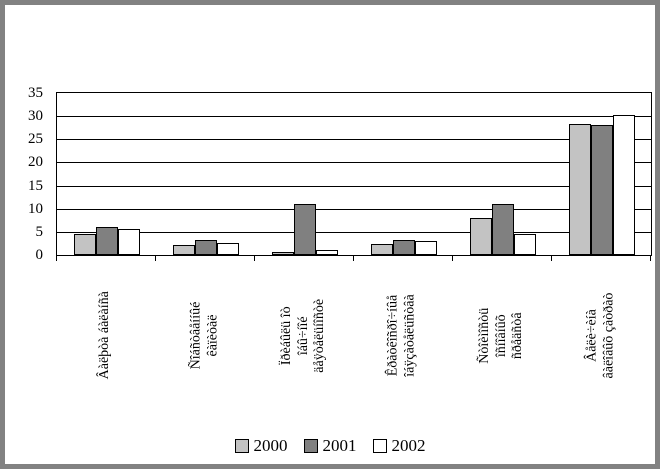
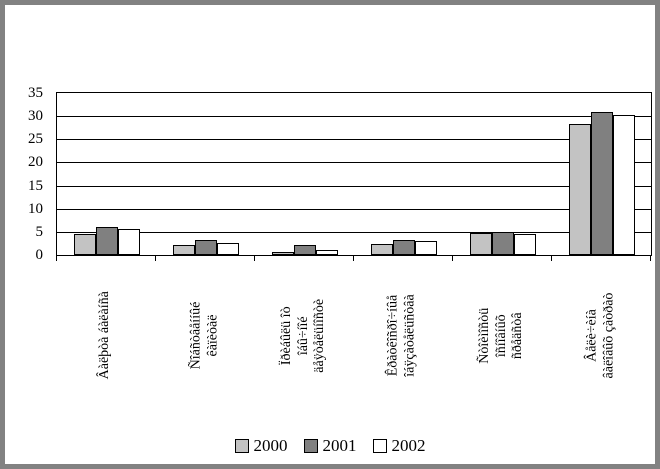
2001/Ïðèáûëü îò îáû÷íîé äåÿòåëüíîñòè: 11 -> 2
2000/Ñòîèìîñòü îñíîâíûõ ñðåäñòâ: 8 -> 5
2001/Ñòîèìîñòü îñíîâíûõ ñðåäñòâ: 11 -> 5
2001/Âåëè÷èíà âàëîâûõ çàòðàò: 28 -> 31
